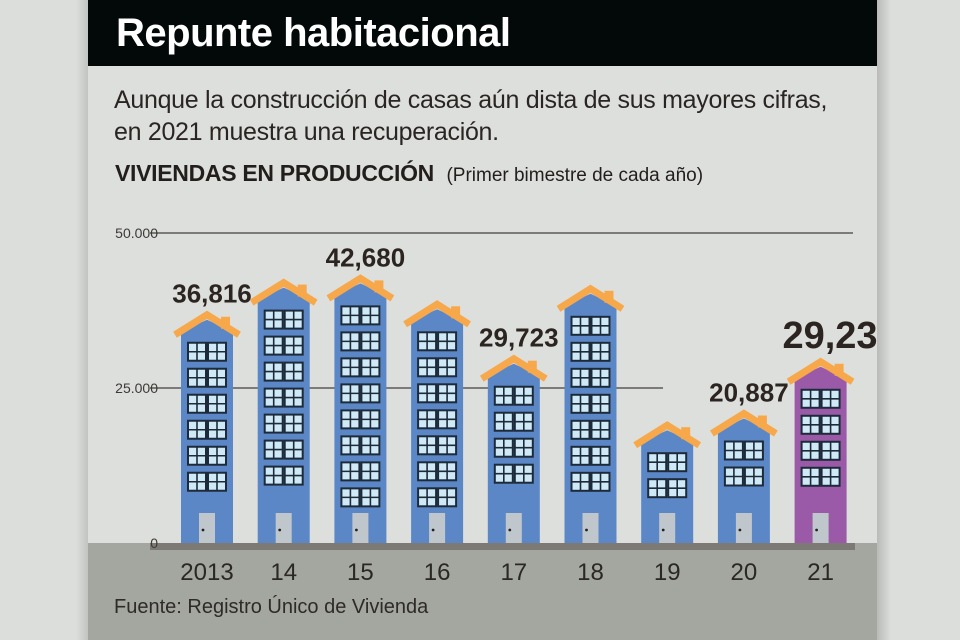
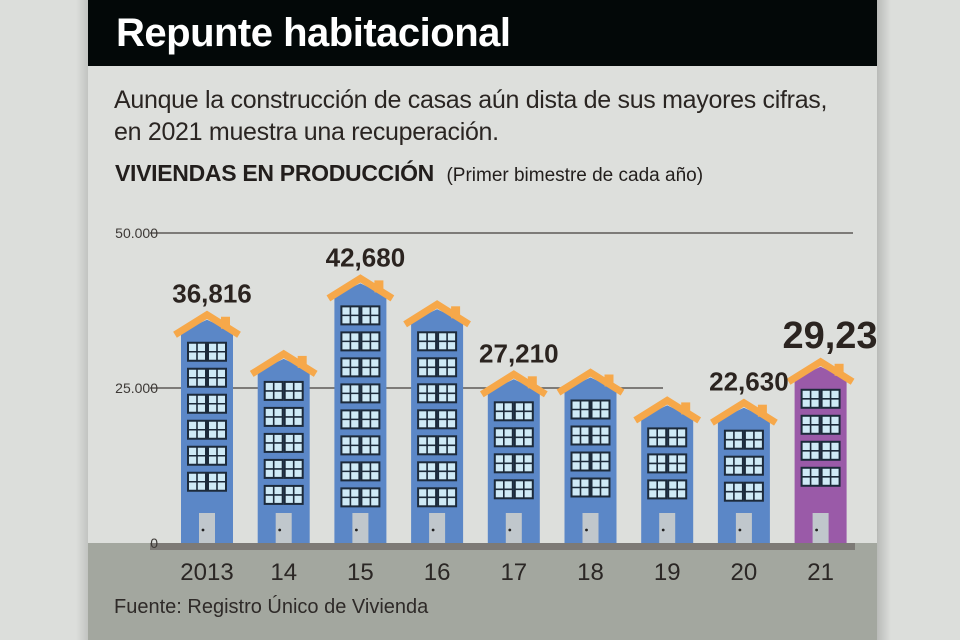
14: 42000 -> 30000
17: 29,723 -> 27,210
18: 41000 -> 28000
19: 19000 -> 23000
20: 20,887 -> 22,630
